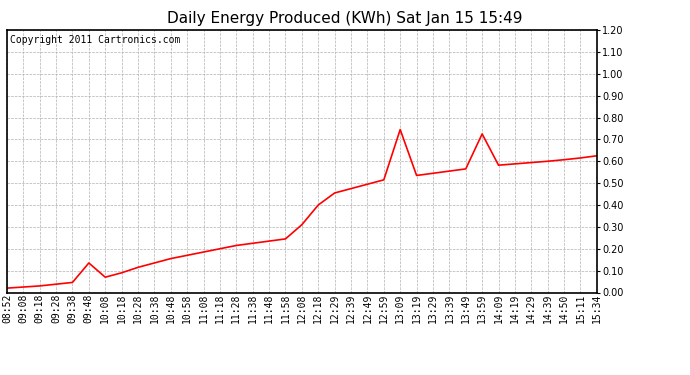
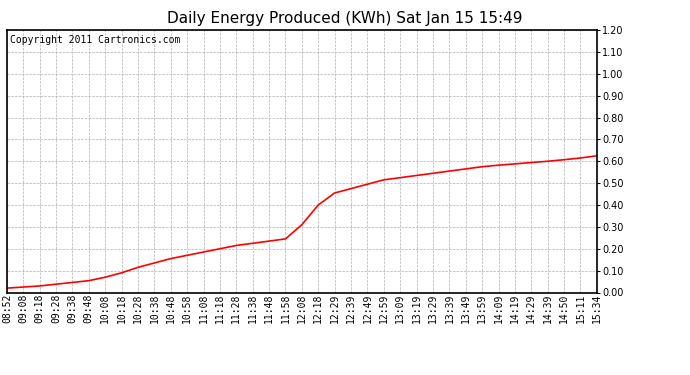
09:48: 0.135 -> 0.054
13:09: 0.745 -> 0.525
13:59: 0.725 -> 0.575
